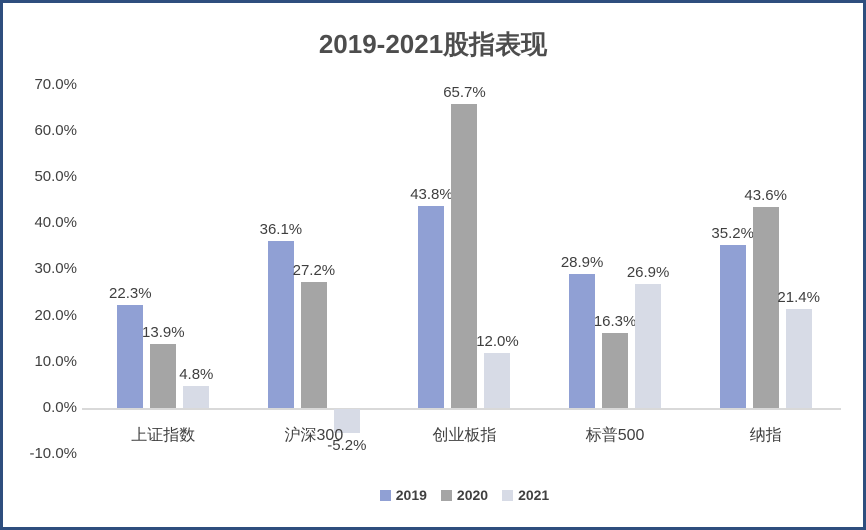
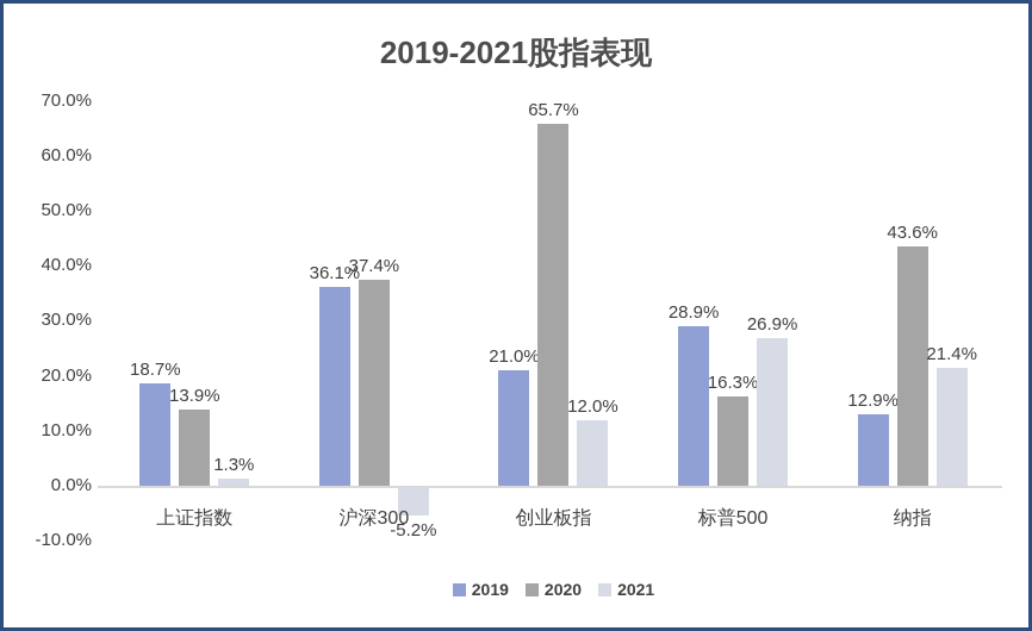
2019/上证指数: 22.3% -> 18.7%
2021/上证指数: 4.8% -> 1.3%
2020/沪深300: 27.2% -> 37.4%
2019/创业板指: 43.8% -> 21.0%
2019/纳指: 35.2% -> 12.9%
